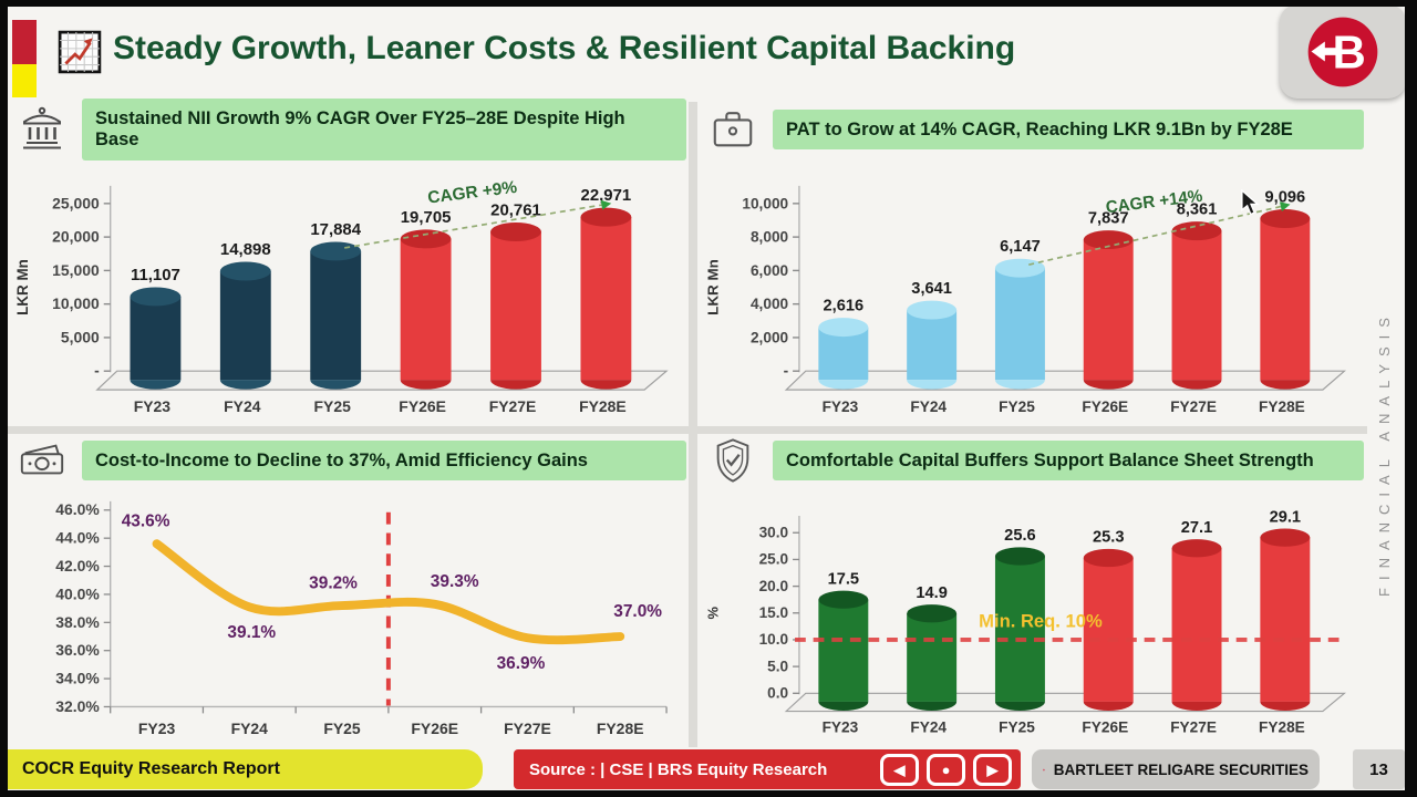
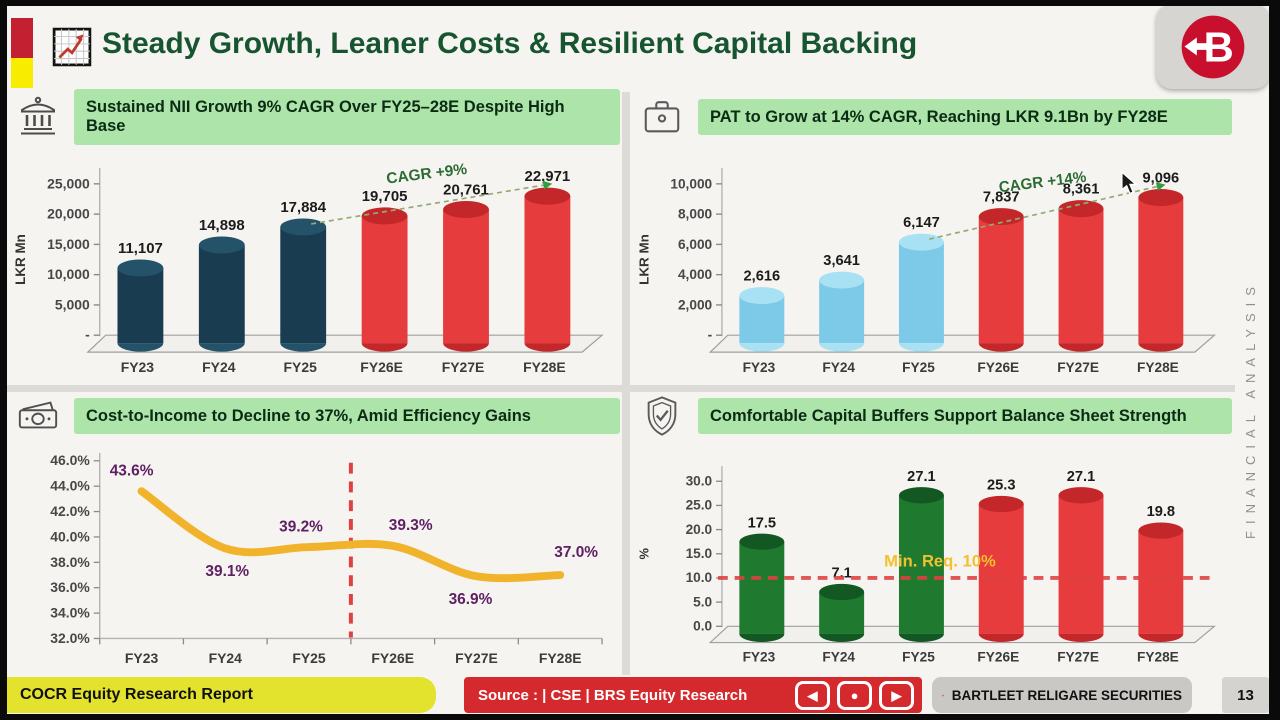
Comfortable Capital Buffers Support Balance Sheet Strength/FY24: 14.9 -> 7.1
Comfortable Capital Buffers Support Balance Sheet Strength/FY25: 25.6 -> 27.1
Comfortable Capital Buffers Support Balance Sheet Strength/FY28E: 29.1 -> 19.8
